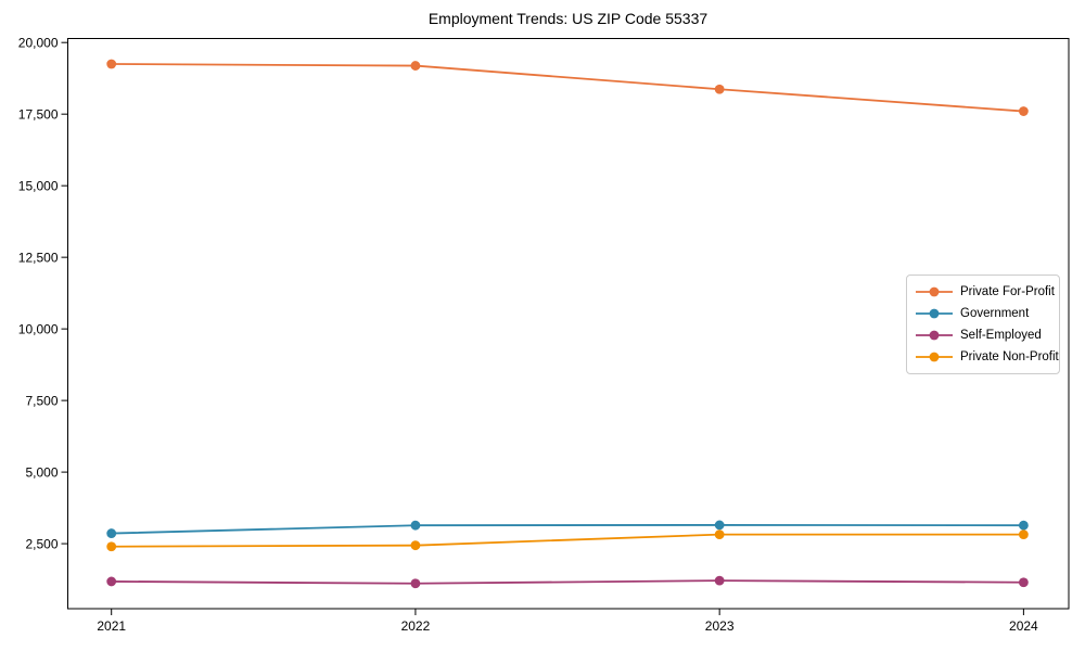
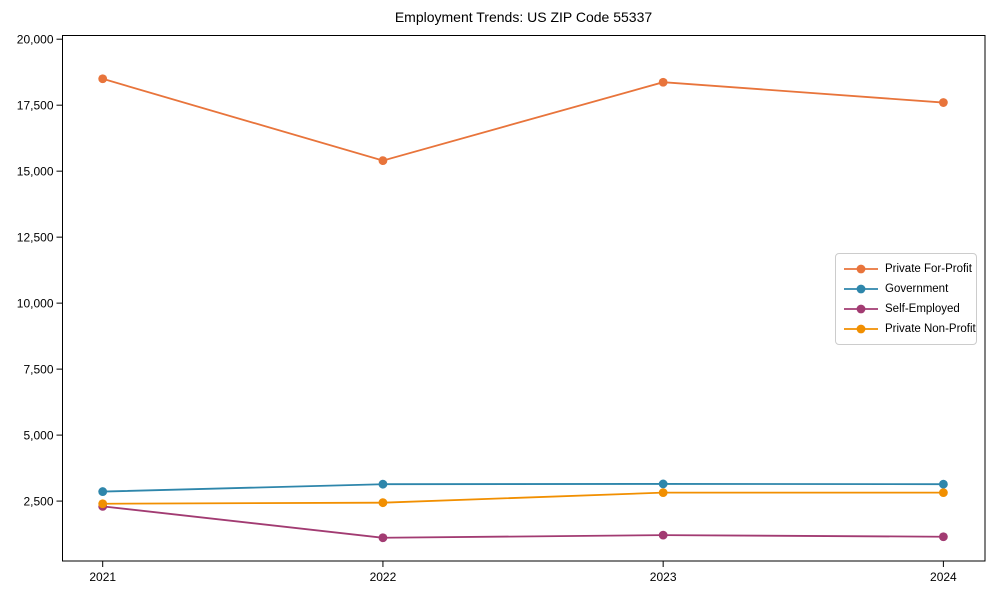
Private For-Profit/2021: 19200 -> 18500
Self-Employed/2021: 1200 -> 2300
Private For-Profit/2022: 19200 -> 15400
